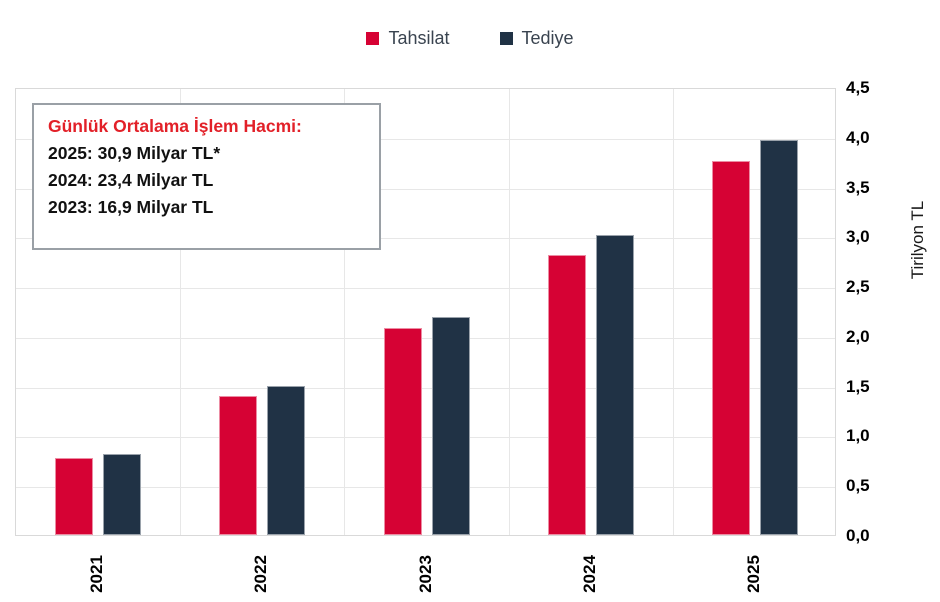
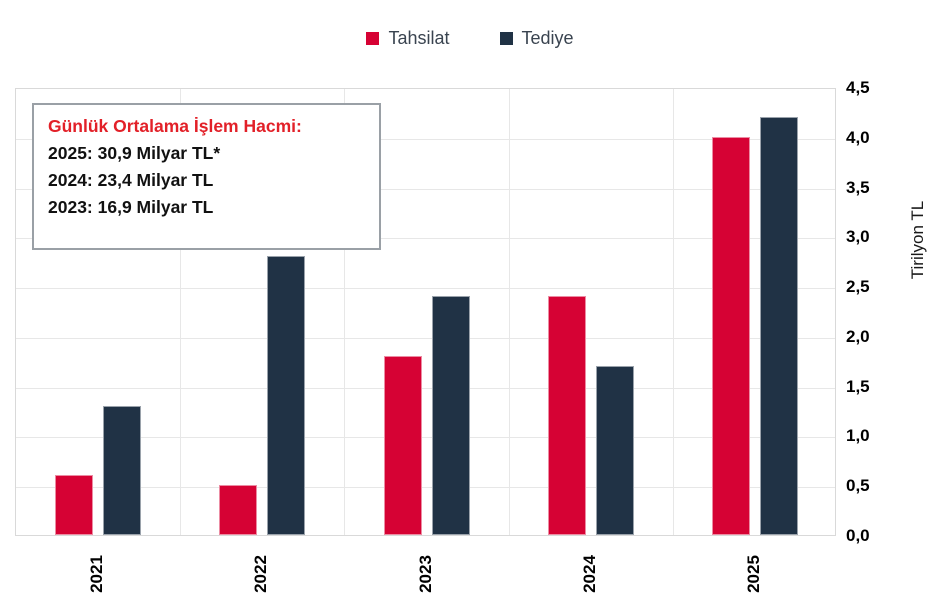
Tahsilat/2021: 0,8 -> 0,6
Tediye/2021: 0,8 -> 1,3
Tahsilat/2022: 1,4 -> 0,5
Tediye/2022: 1,5 -> 2,8
Tahsilat/2023: 2,1 -> 1,8
Tediye/2023: 2,2 -> 2,4
Tahsilat/2024: 2,8 -> 2,4
Tediye/2024: 3,0 -> 1,7
Tahsilat/2025: 3,8 -> 4,0
Tediye/2025: 4,0 -> 4,2
